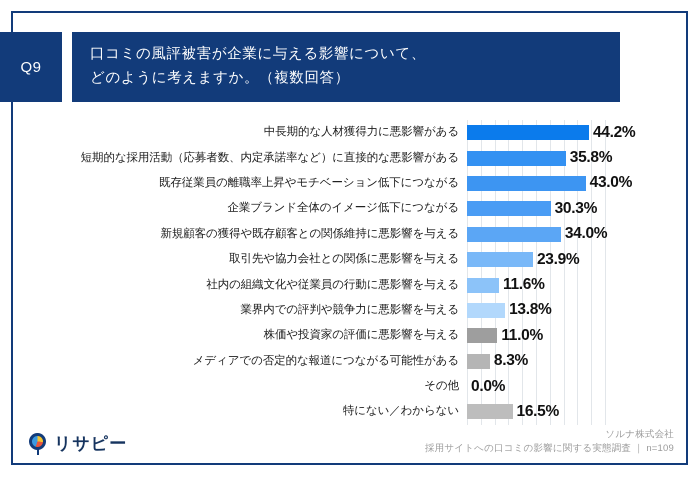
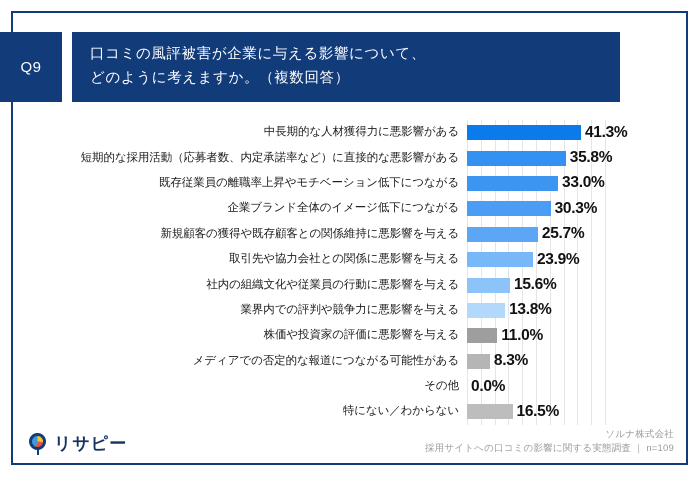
中長期的な人材獲得力に悪影響がある: 44.2% -> 41.3%
既存従業員の離職率上昇やモチベーション低下につながる: 43.0% -> 33.0%
新規顧客の獲得や既存顧客との関係維持に悪影響を与える: 34.0% -> 25.7%
社内の組織文化や従業員の行動に悪影響を与える: 11.6% -> 15.6%
